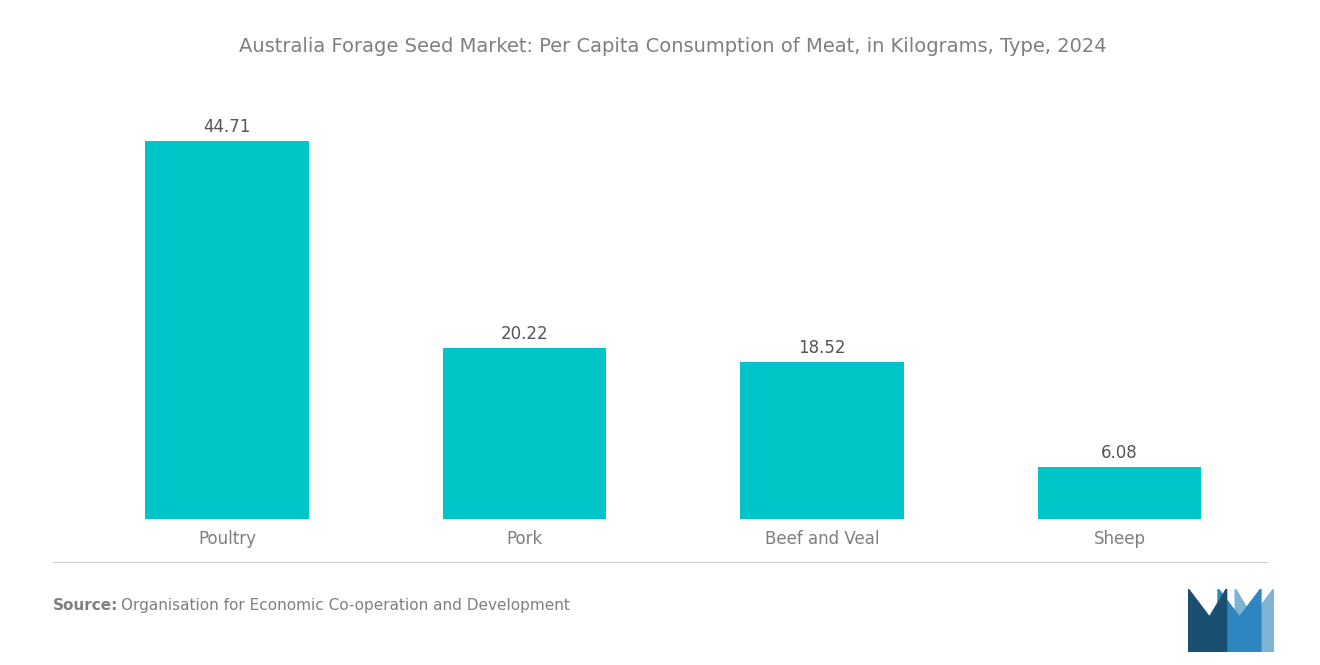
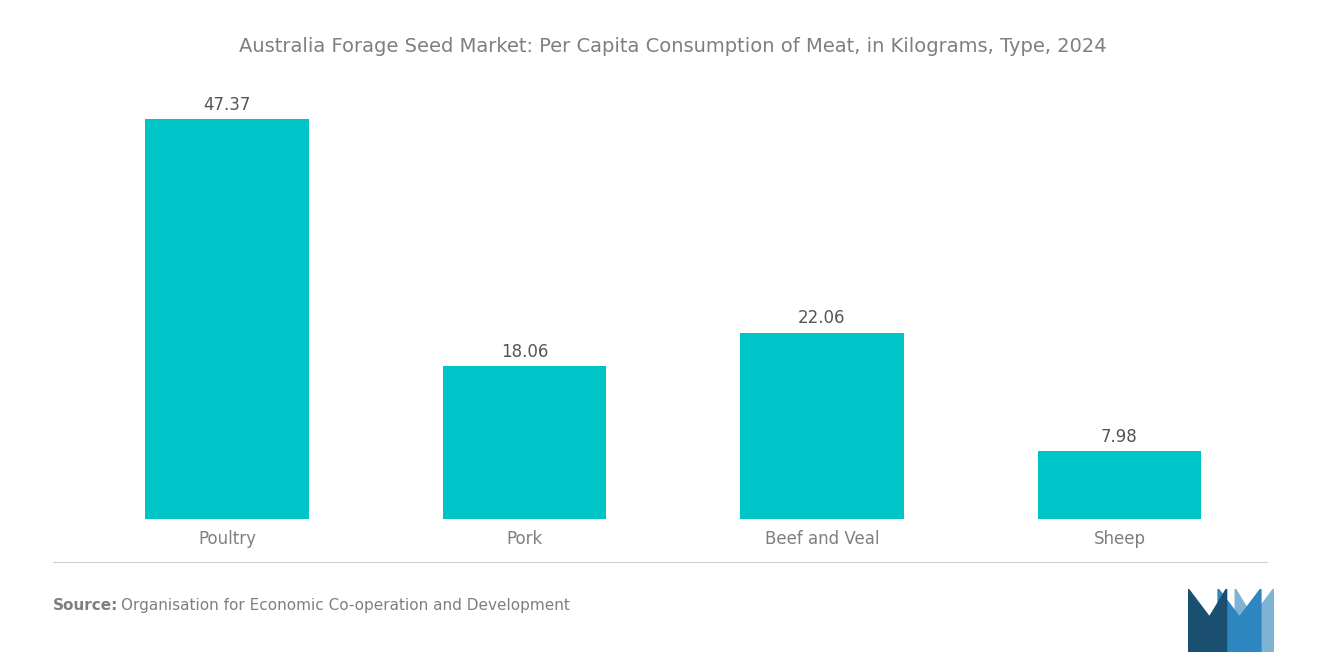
Poultry: 44.71 -> 47.37
Pork: 20.22 -> 18.06
Beef and Veal: 18.52 -> 22.06
Sheep: 6.08 -> 7.98
